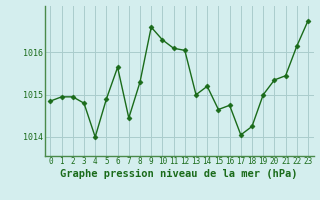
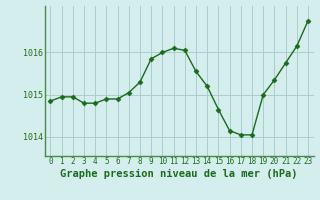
4: 1014.00 -> 1014.80
6: 1015.65 -> 1014.90
7: 1014.45 -> 1015.05
9: 1016.60 -> 1015.85
10: 1016.30 -> 1016.00
13: 1015.00 -> 1015.55
16: 1014.75 -> 1014.15
18: 1014.25 -> 1014.05
21: 1015.45 -> 1015.75
